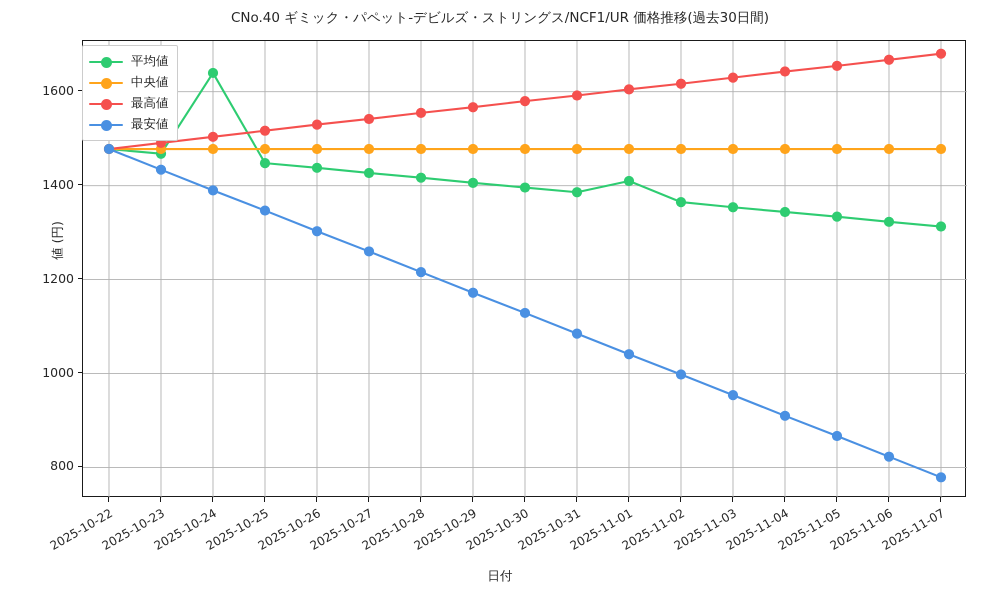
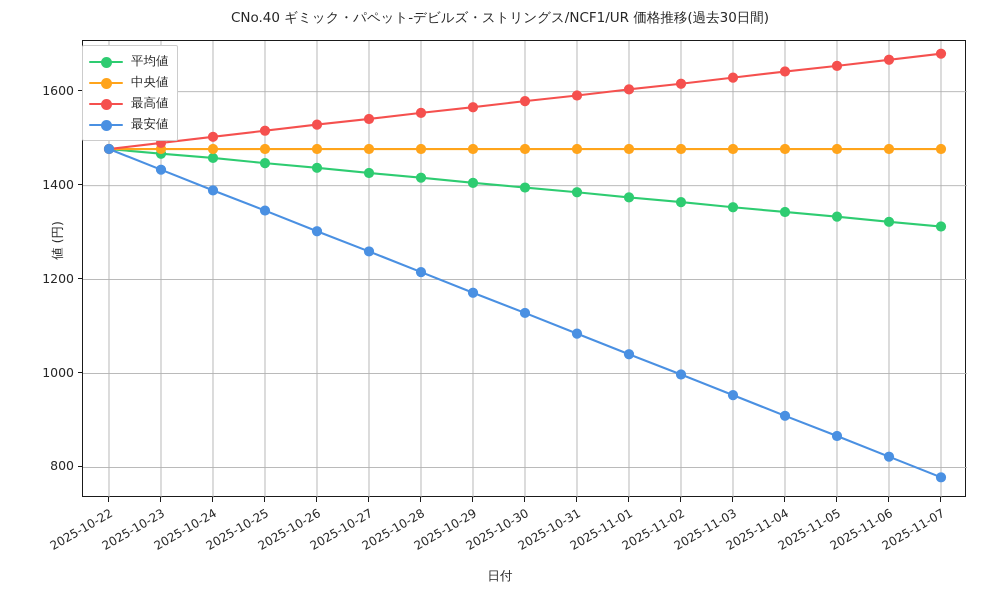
平均値/2025-10-24: 1640 -> 1460
平均値/2025-11-01: 1410 -> 1380
